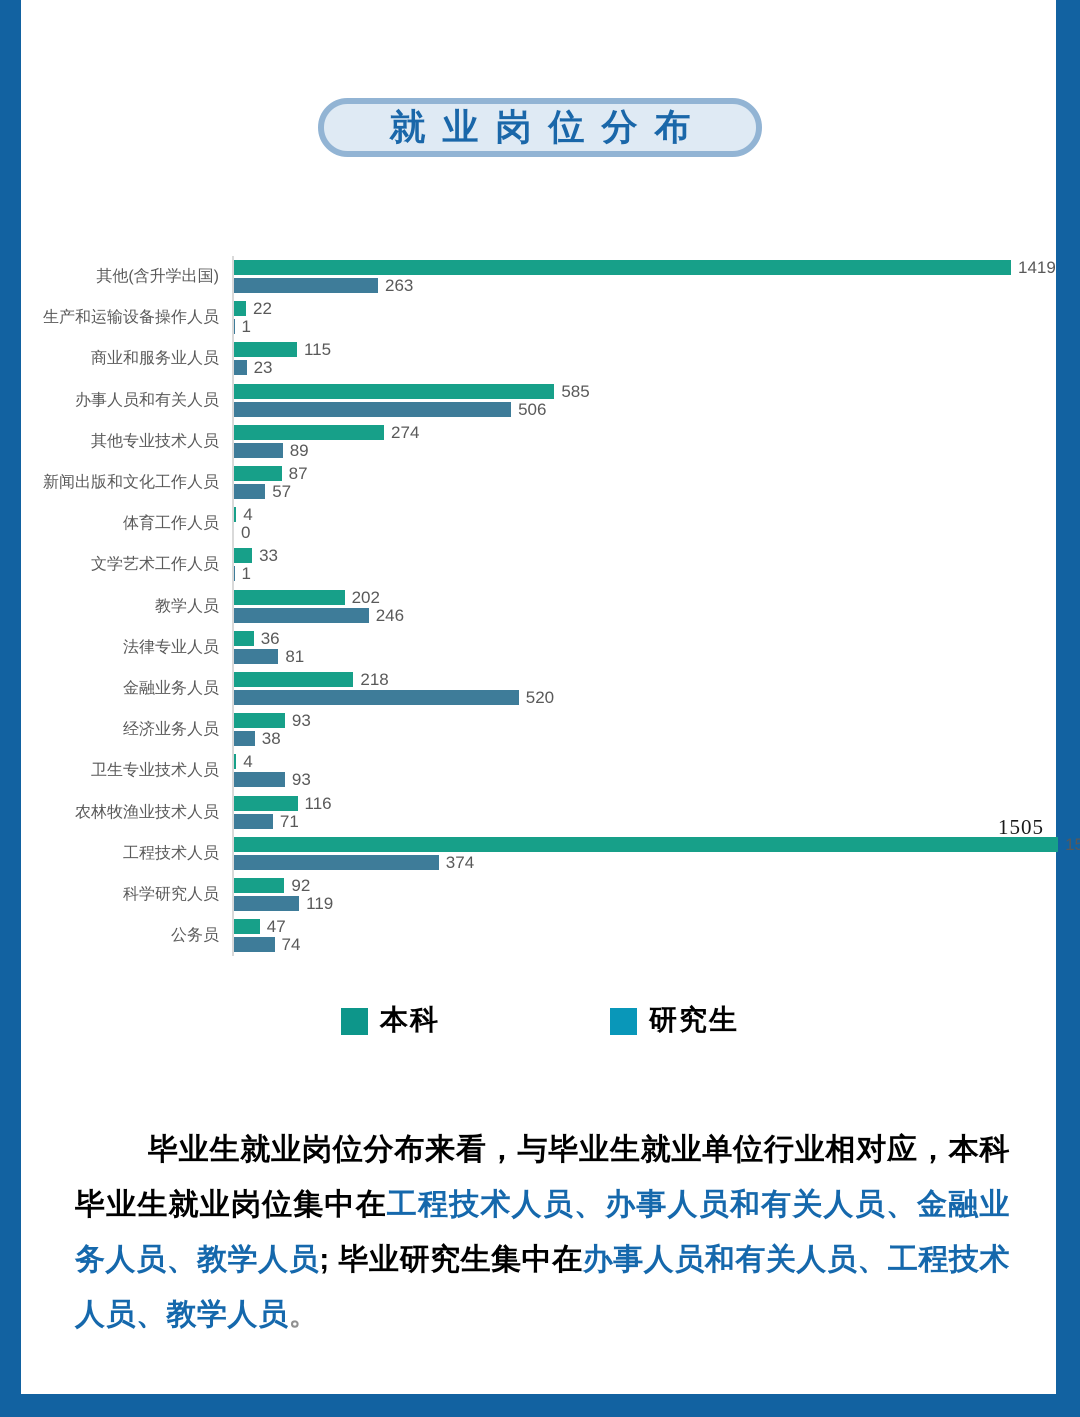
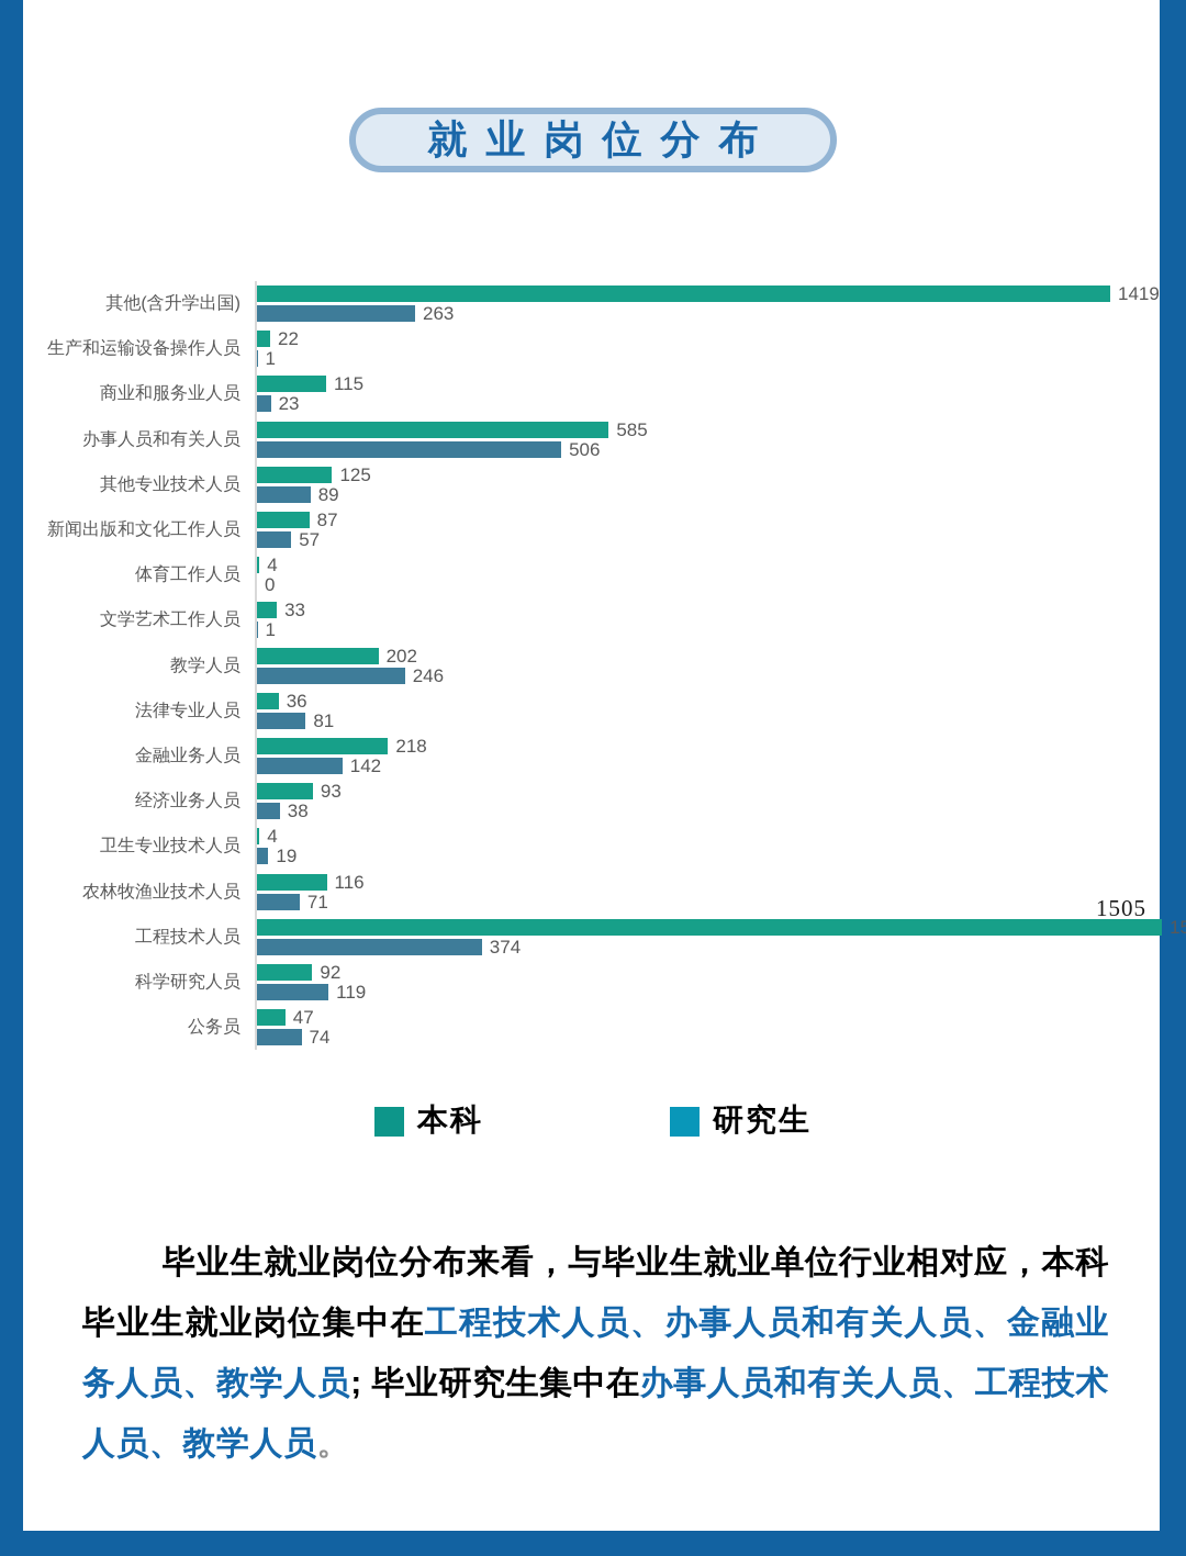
本科/其他专业技术人员: 274 -> 125
研究生/金融业务人员: 520 -> 142
研究生/卫生专业技术人员: 93 -> 19
